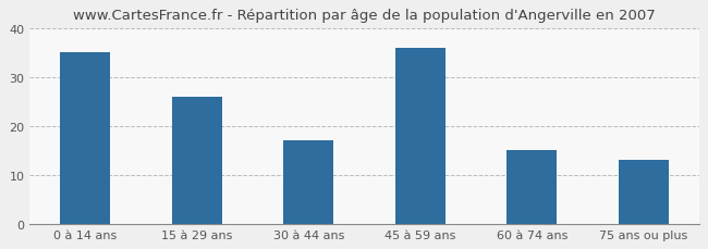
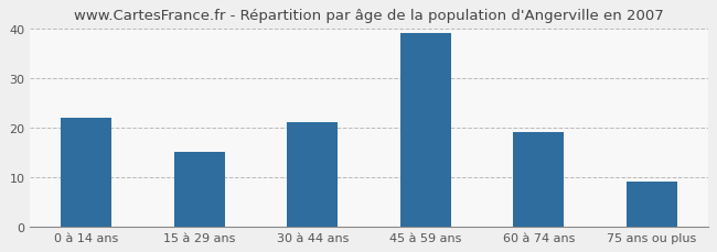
0 à 14 ans: 35 -> 22
15 à 29 ans: 26 -> 15
30 à 44 ans: 17 -> 21
45 à 59 ans: 36 -> 39
60 à 74 ans: 15 -> 19
75 ans ou plus: 13 -> 9
